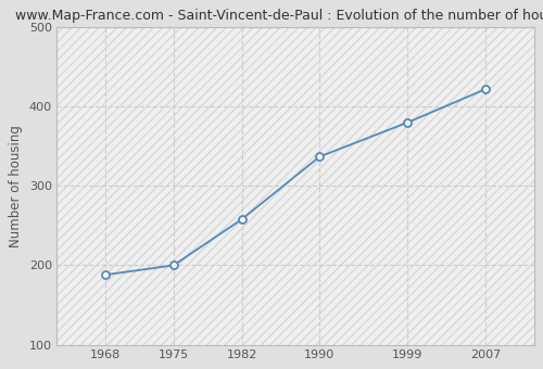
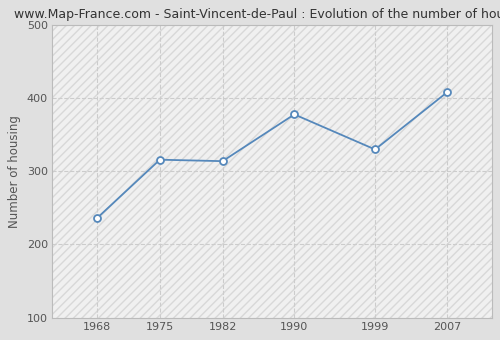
1968: 188 -> 236
1975: 200 -> 316
1982: 258 -> 314
1990: 337 -> 378
1999: 380 -> 330
2007: 422 -> 408
